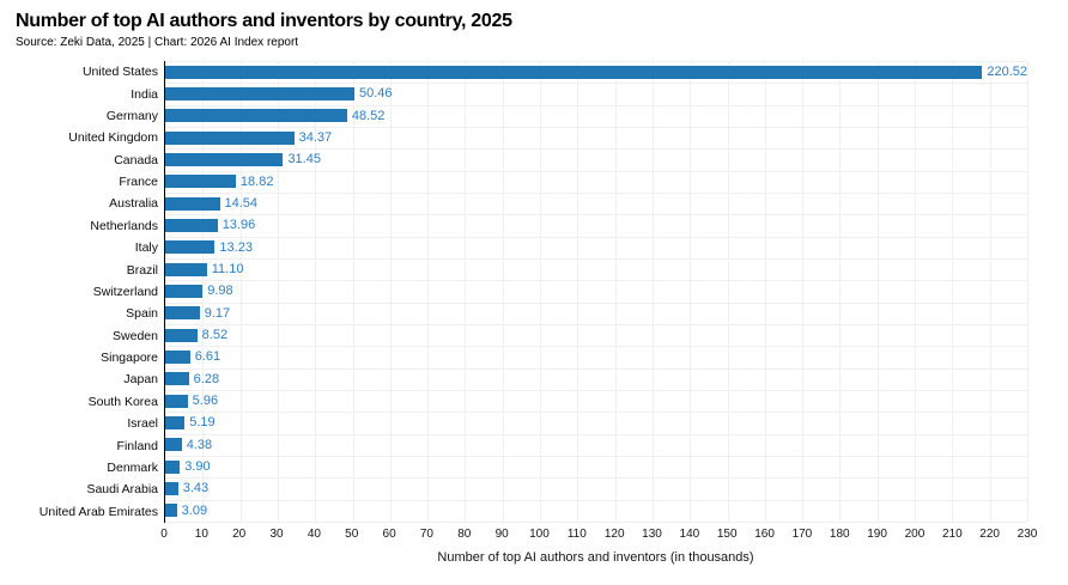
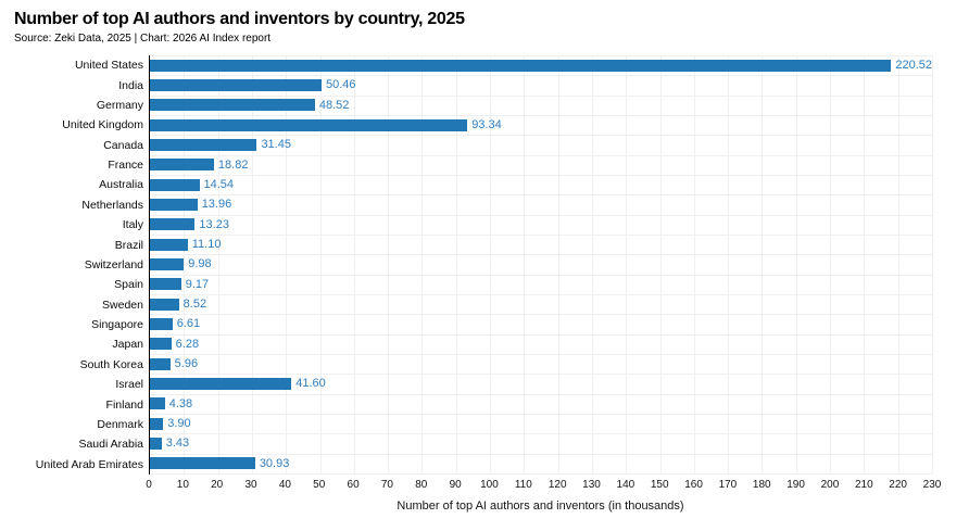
United Kingdom: 34.37 -> 93.34
Israel: 5.19 -> 41.60
United Arab Emirates: 3.09 -> 30.93
